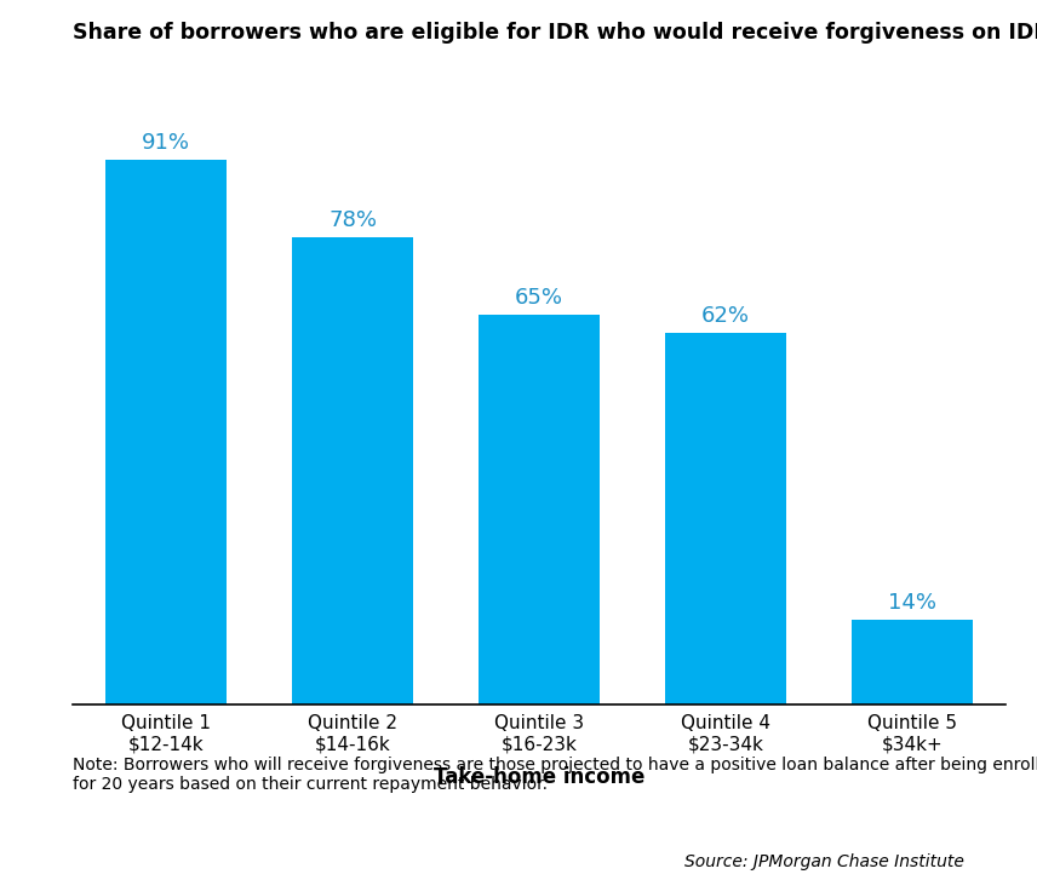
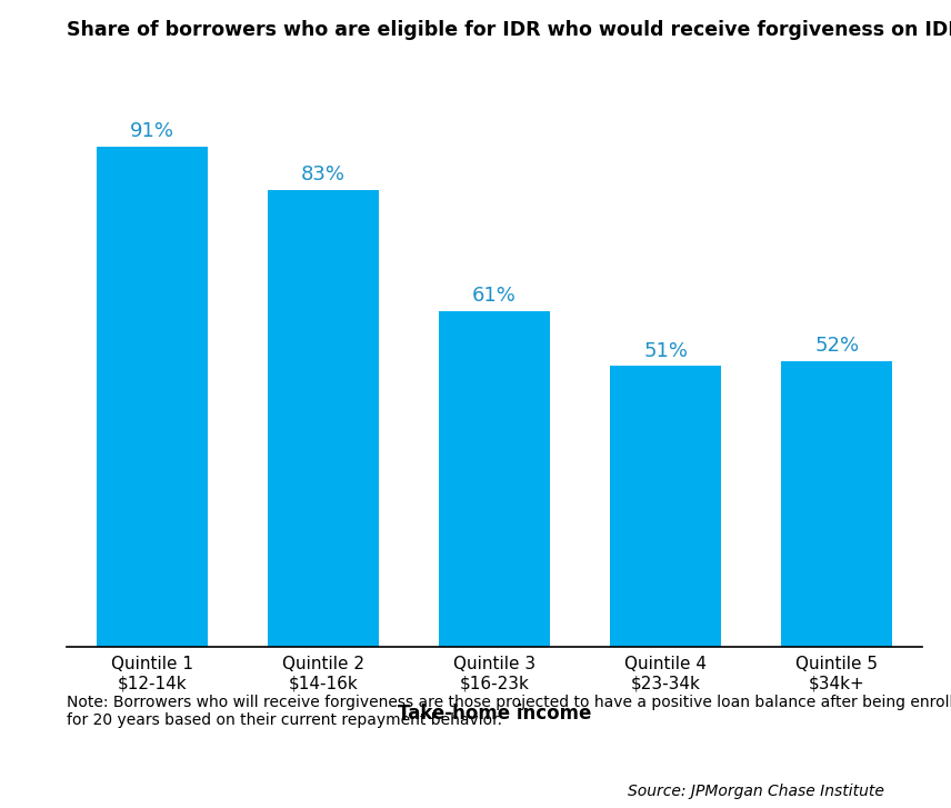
Quintile 2 $14-16k: 78% -> 83%
Quintile 3 $16-23k: 65% -> 61%
Quintile 4 $23-34k: 62% -> 51%
Quintile 5 $34k+: 14% -> 52%
